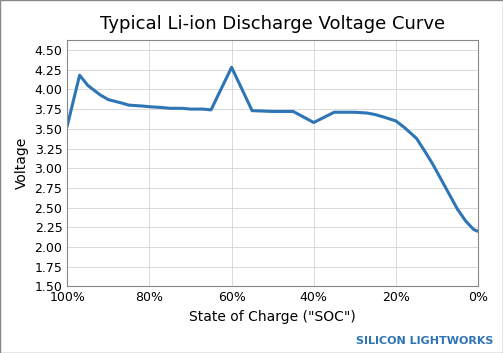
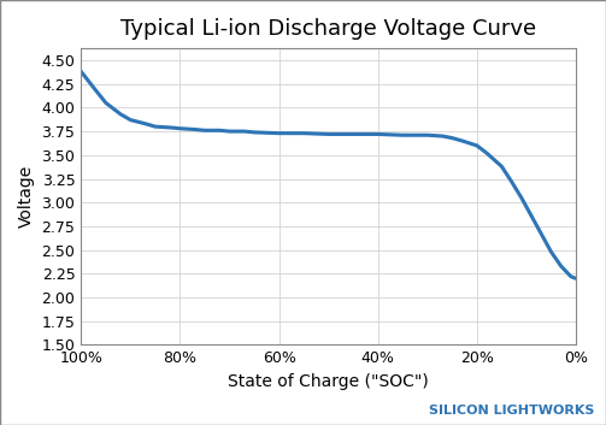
100%: 3.54 -> 4.38
60%: 4.28 -> 3.73
40%: 3.58 -> 3.72
